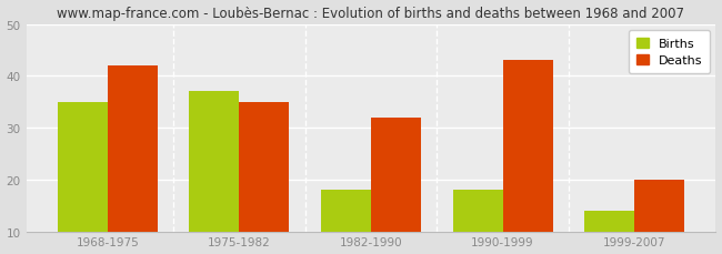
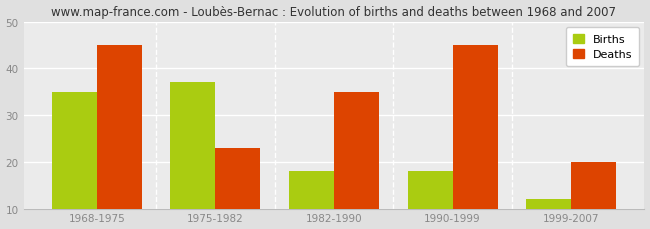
Deaths/1968-1975: 42 -> 45
Deaths/1975-1982: 35 -> 23
Deaths/1982-1990: 32 -> 35
Deaths/1990-1999: 43 -> 45
Births/1999-2007: 14 -> 12
